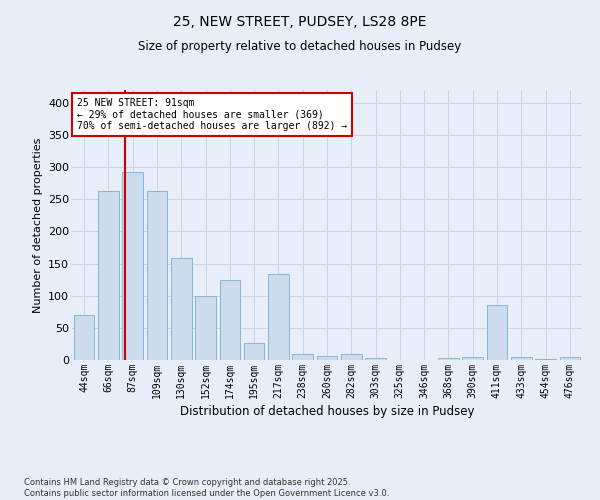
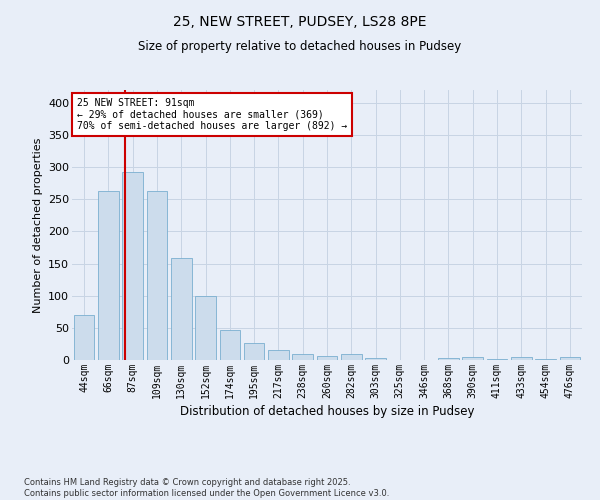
174sqm: 124 -> 47
217sqm: 134 -> 16
411sqm: 86 -> 1
